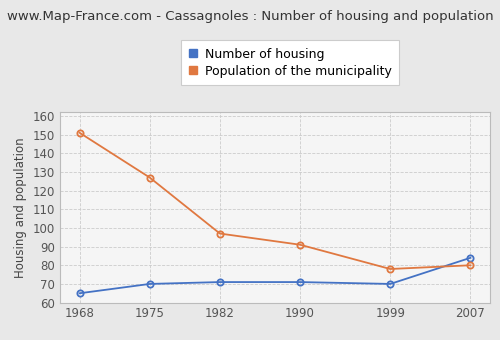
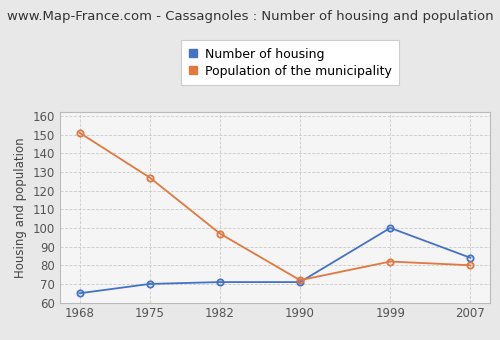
Population of the municipality/1990: 91 -> 72
Number of housing/1999: 70 -> 100
Population of the municipality/1999: 78 -> 82
